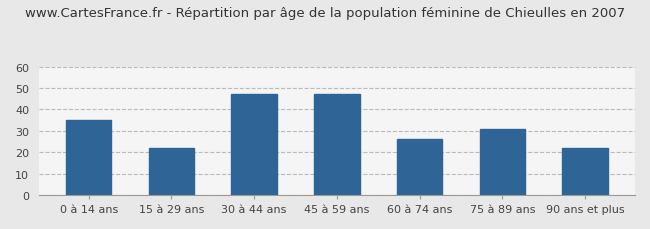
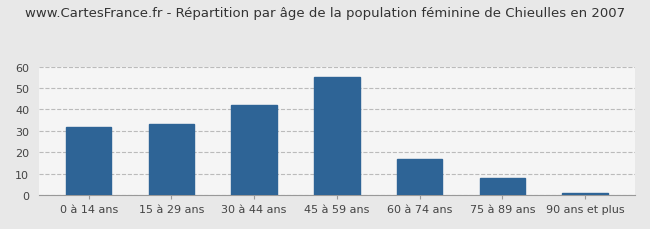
0 à 14 ans: 35 -> 32
15 à 29 ans: 22 -> 33
30 à 44 ans: 47 -> 42
45 à 59 ans: 47 -> 55
60 à 74 ans: 26 -> 17
75 à 89 ans: 31 -> 8
90 ans et plus: 22 -> 1
